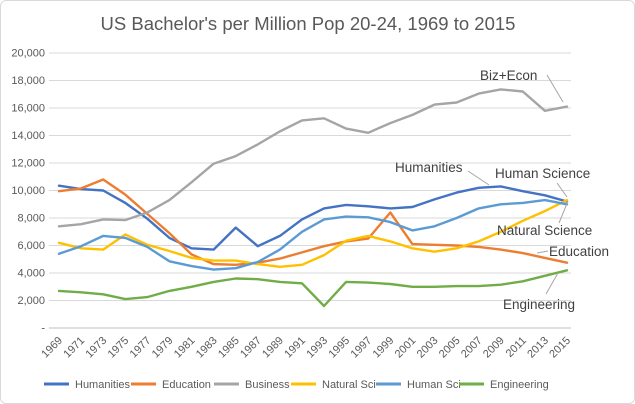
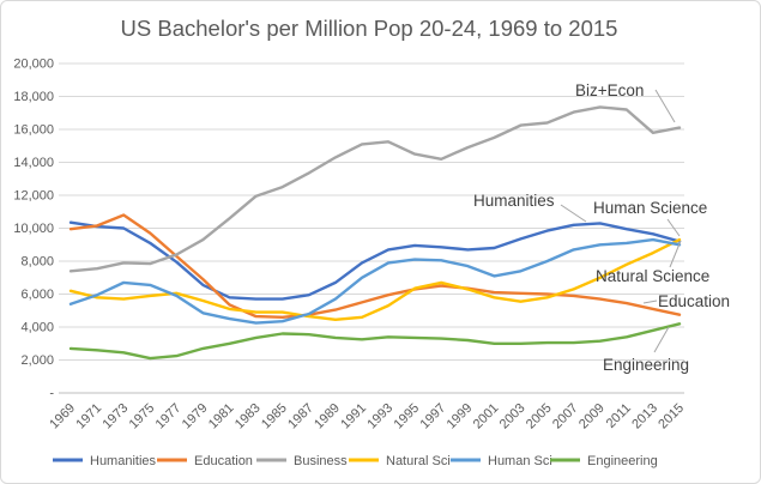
Natural Sci/1975: 6800 -> 5900
Humanities/1985: 7300 -> 5700
Engineering/1993: 1600 -> 3400
Education/1999: 8400 -> 6400
